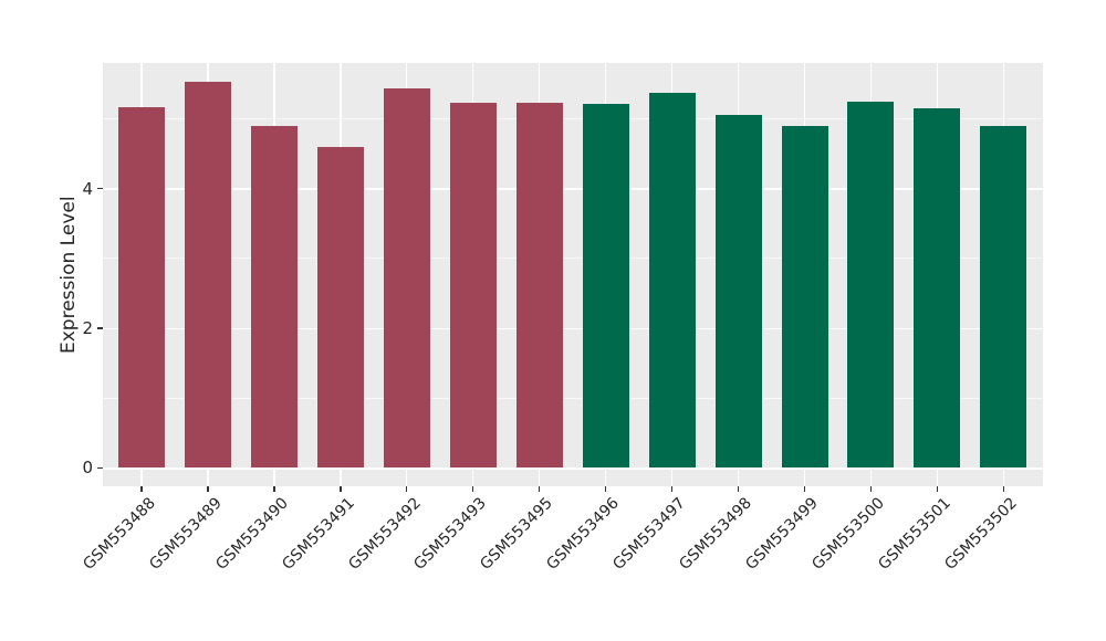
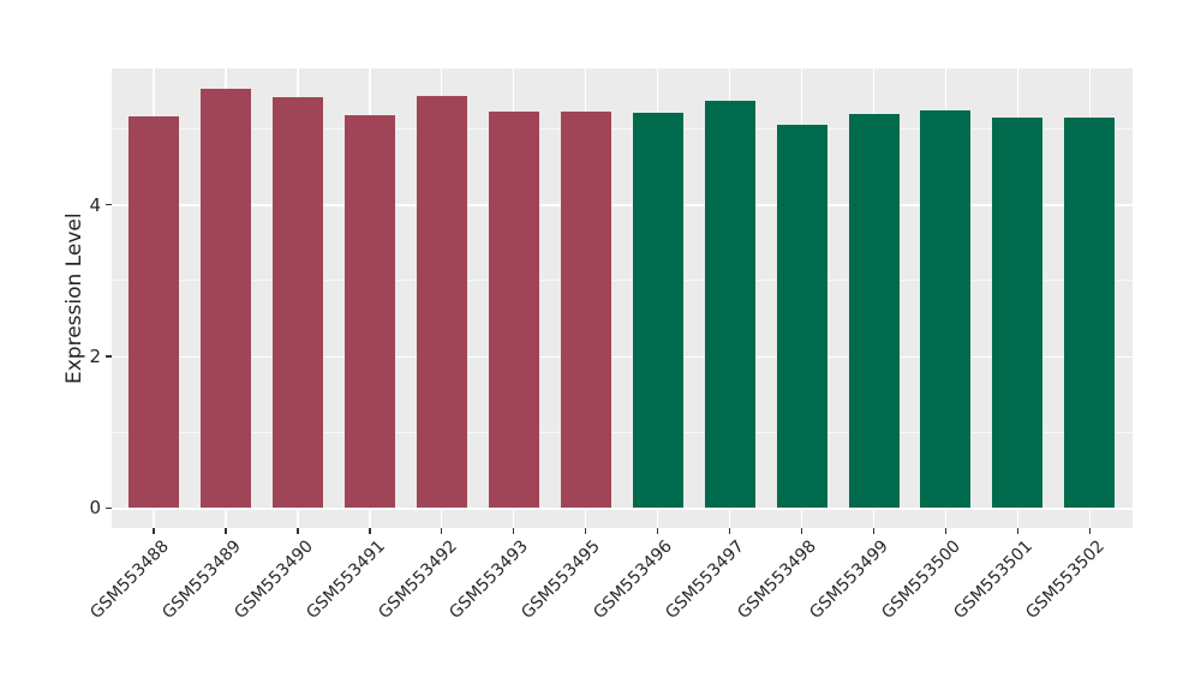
GSM553490: 4.9 -> 5.4
GSM553491: 4.6 -> 5.2
GSM553499: 4.9 -> 5.2
GSM553502: 4.9 -> 5.1
